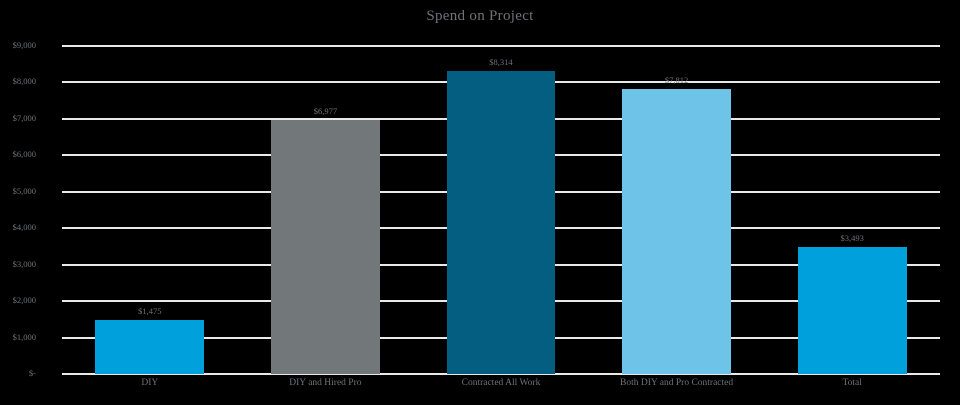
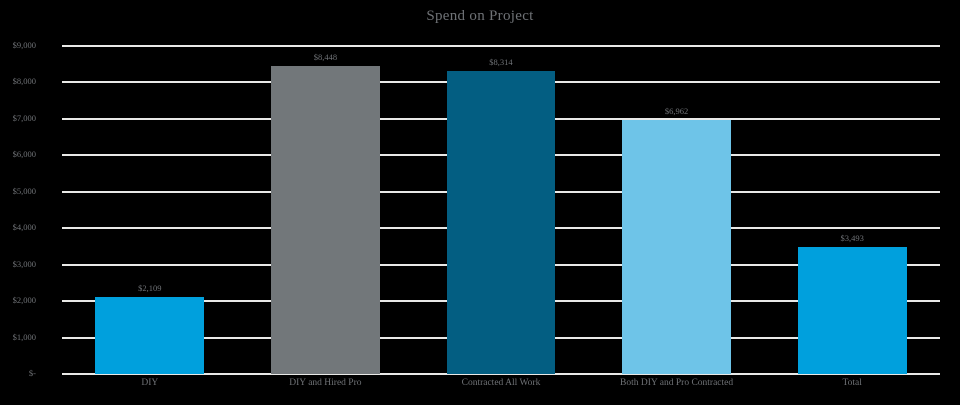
DIY: $1,475 -> $2,109
DIY and Hired Pro: $6,977 -> $8,448
Both DIY and Pro Contracted: $7,812 -> $6,962
